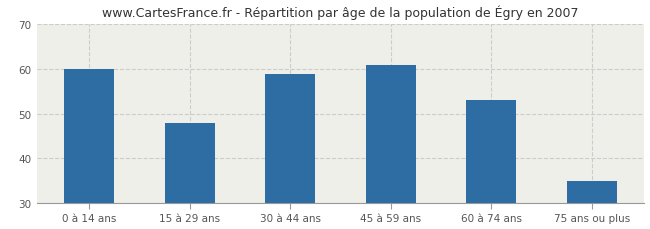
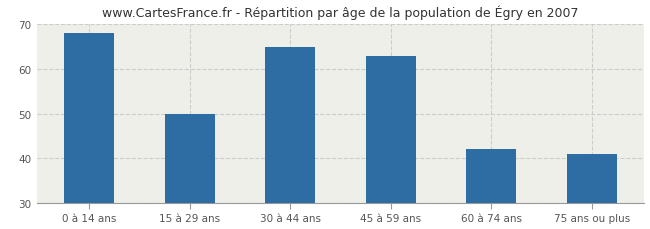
0 à 14 ans: 60 -> 68
15 à 29 ans: 48 -> 50
30 à 44 ans: 59 -> 65
45 à 59 ans: 61 -> 63
60 à 74 ans: 53 -> 42
75 ans ou plus: 35 -> 41
